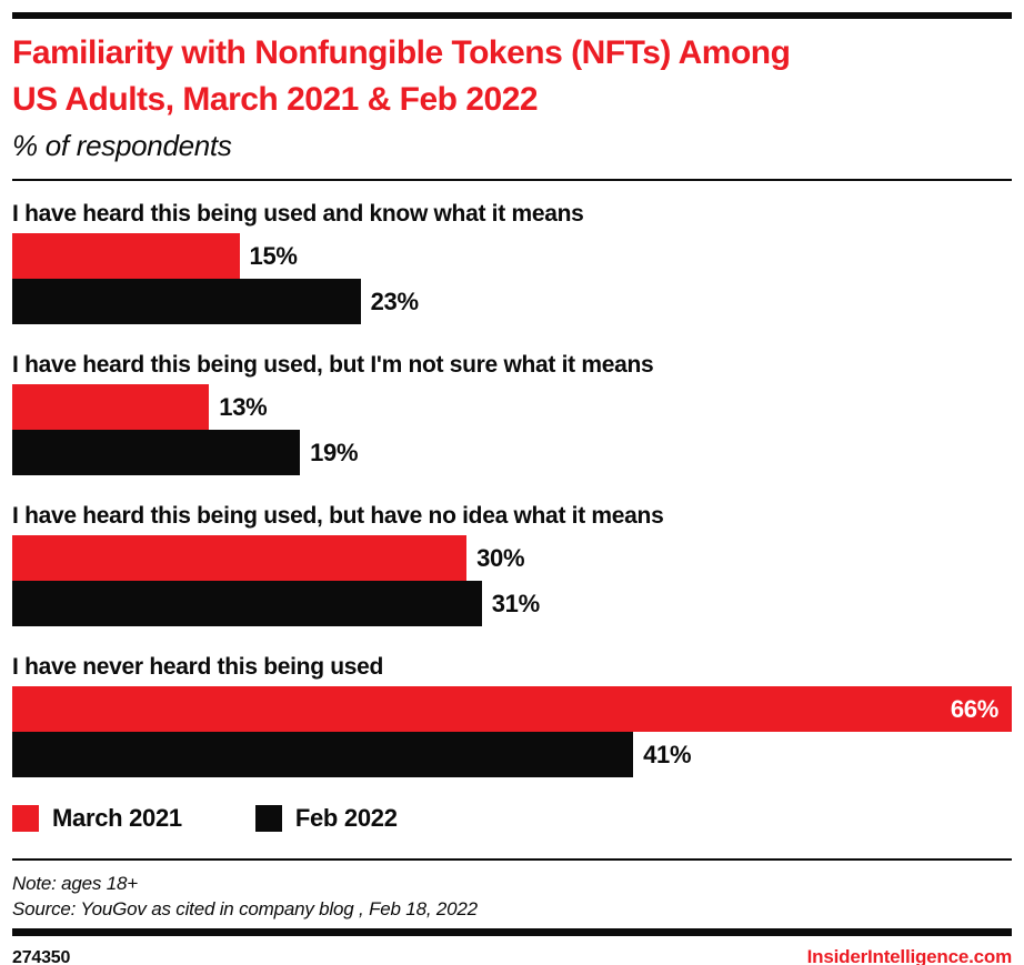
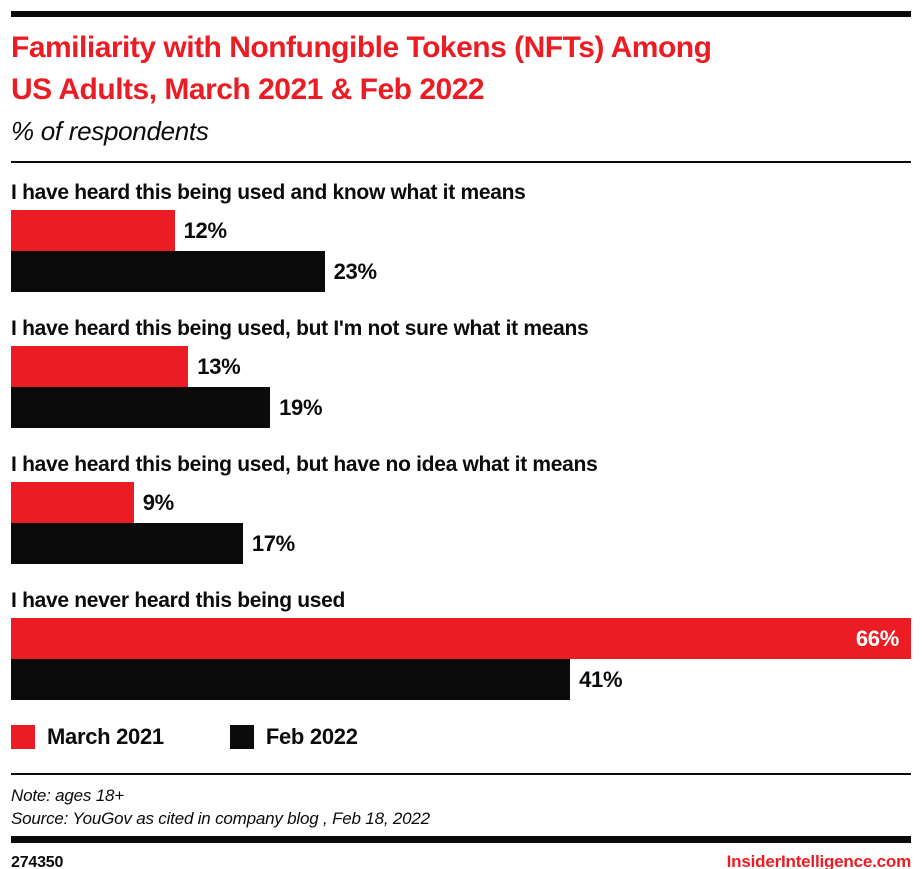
March 2021/I have heard this being used and know what it means: 15% -> 12%
March 2021/I have heard this being used, but have no idea what it means: 30% -> 9%
Feb 2022/I have heard this being used, but have no idea what it means: 31% -> 17%
